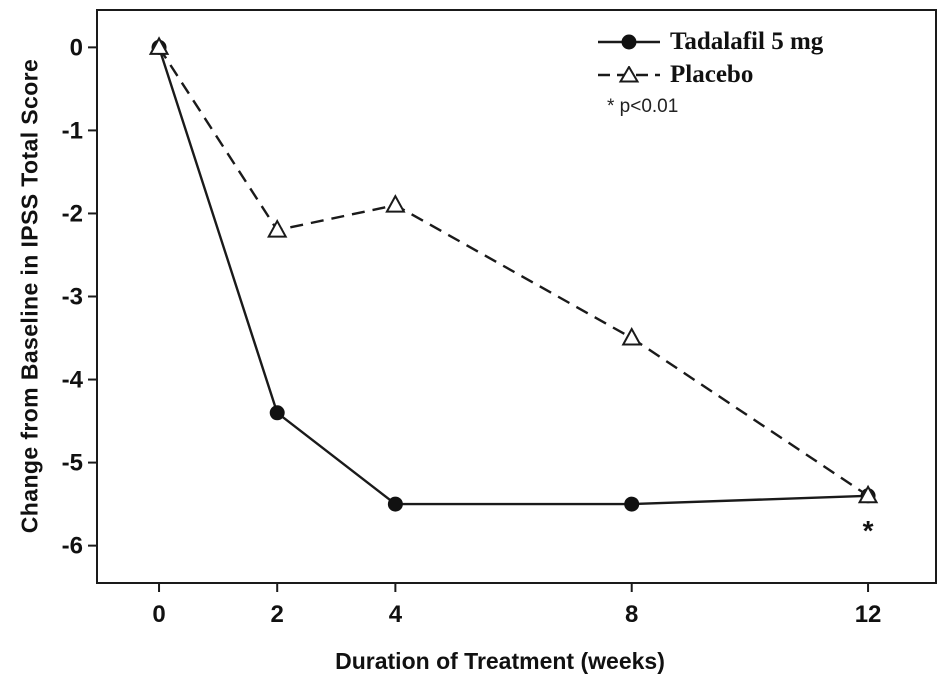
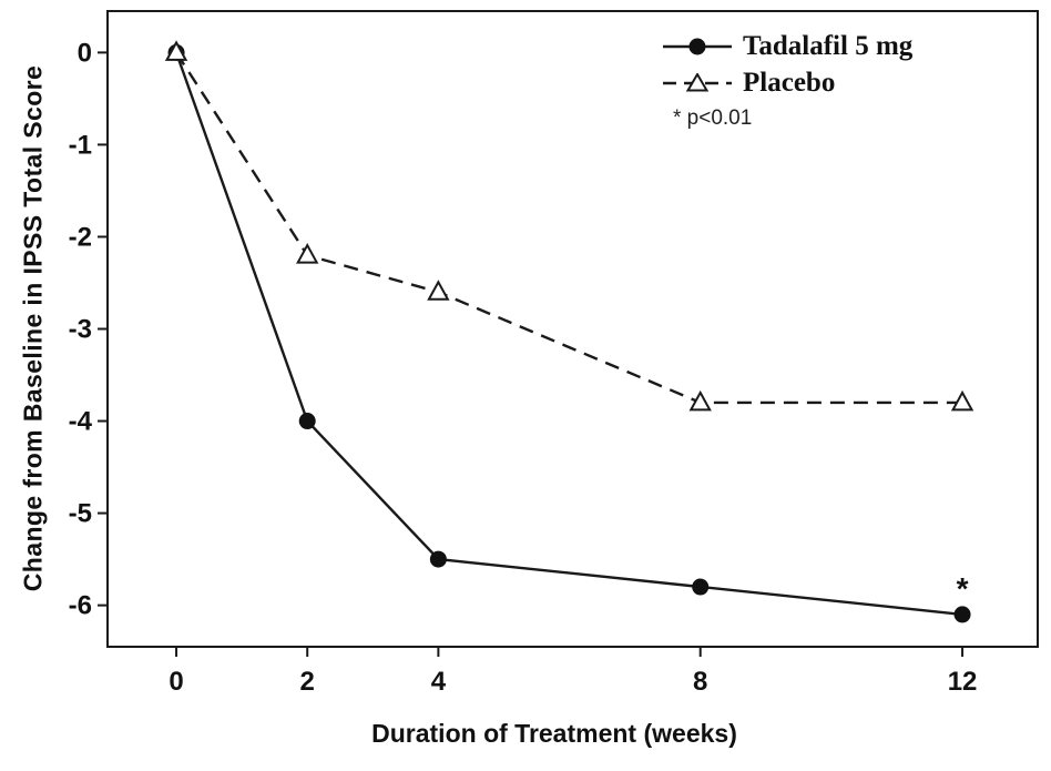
Tadalafil 5 mg/2: -4.4 -> -4.0
Placebo/4: -1.9 -> -2.6
Tadalafil 5 mg/8: -5.5 -> -5.8
Placebo/8: -3.5 -> -3.8
Tadalafil 5 mg/12: -5.4 -> -6.1
Placebo/12: -5.4 -> -3.8
